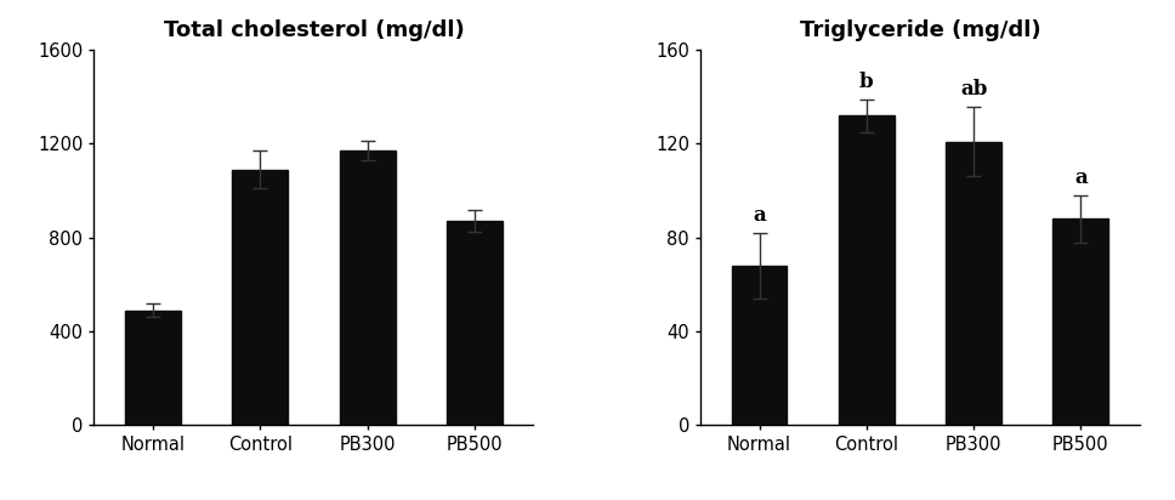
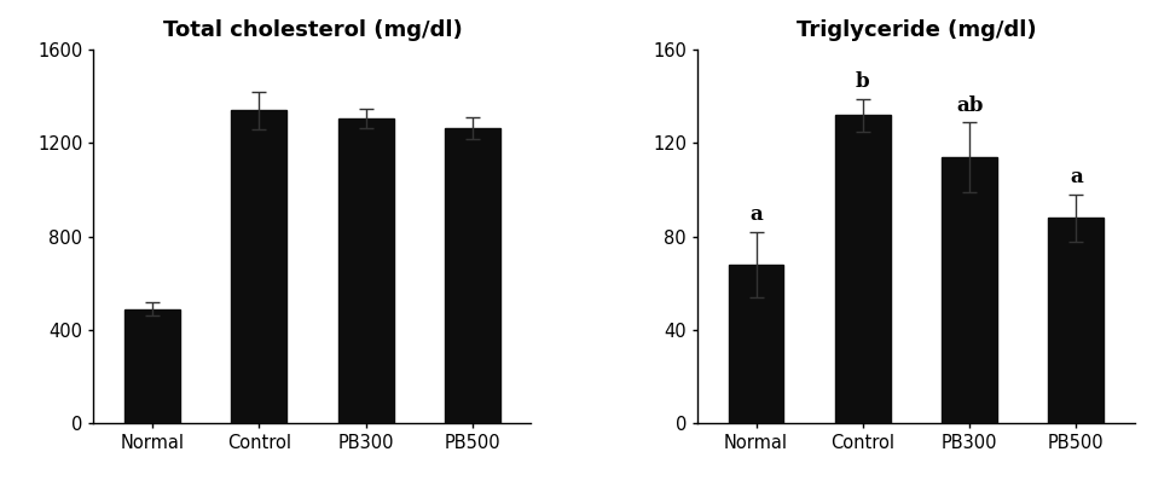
Total cholesterol (mg/dl)/Control: 1090 -> 1340
Total cholesterol (mg/dl)/PB300: 1170 -> 1300
Total cholesterol (mg/dl)/PB500: 870 -> 1260
Triglyceride (mg/dl)/PB300: 121 -> 114
